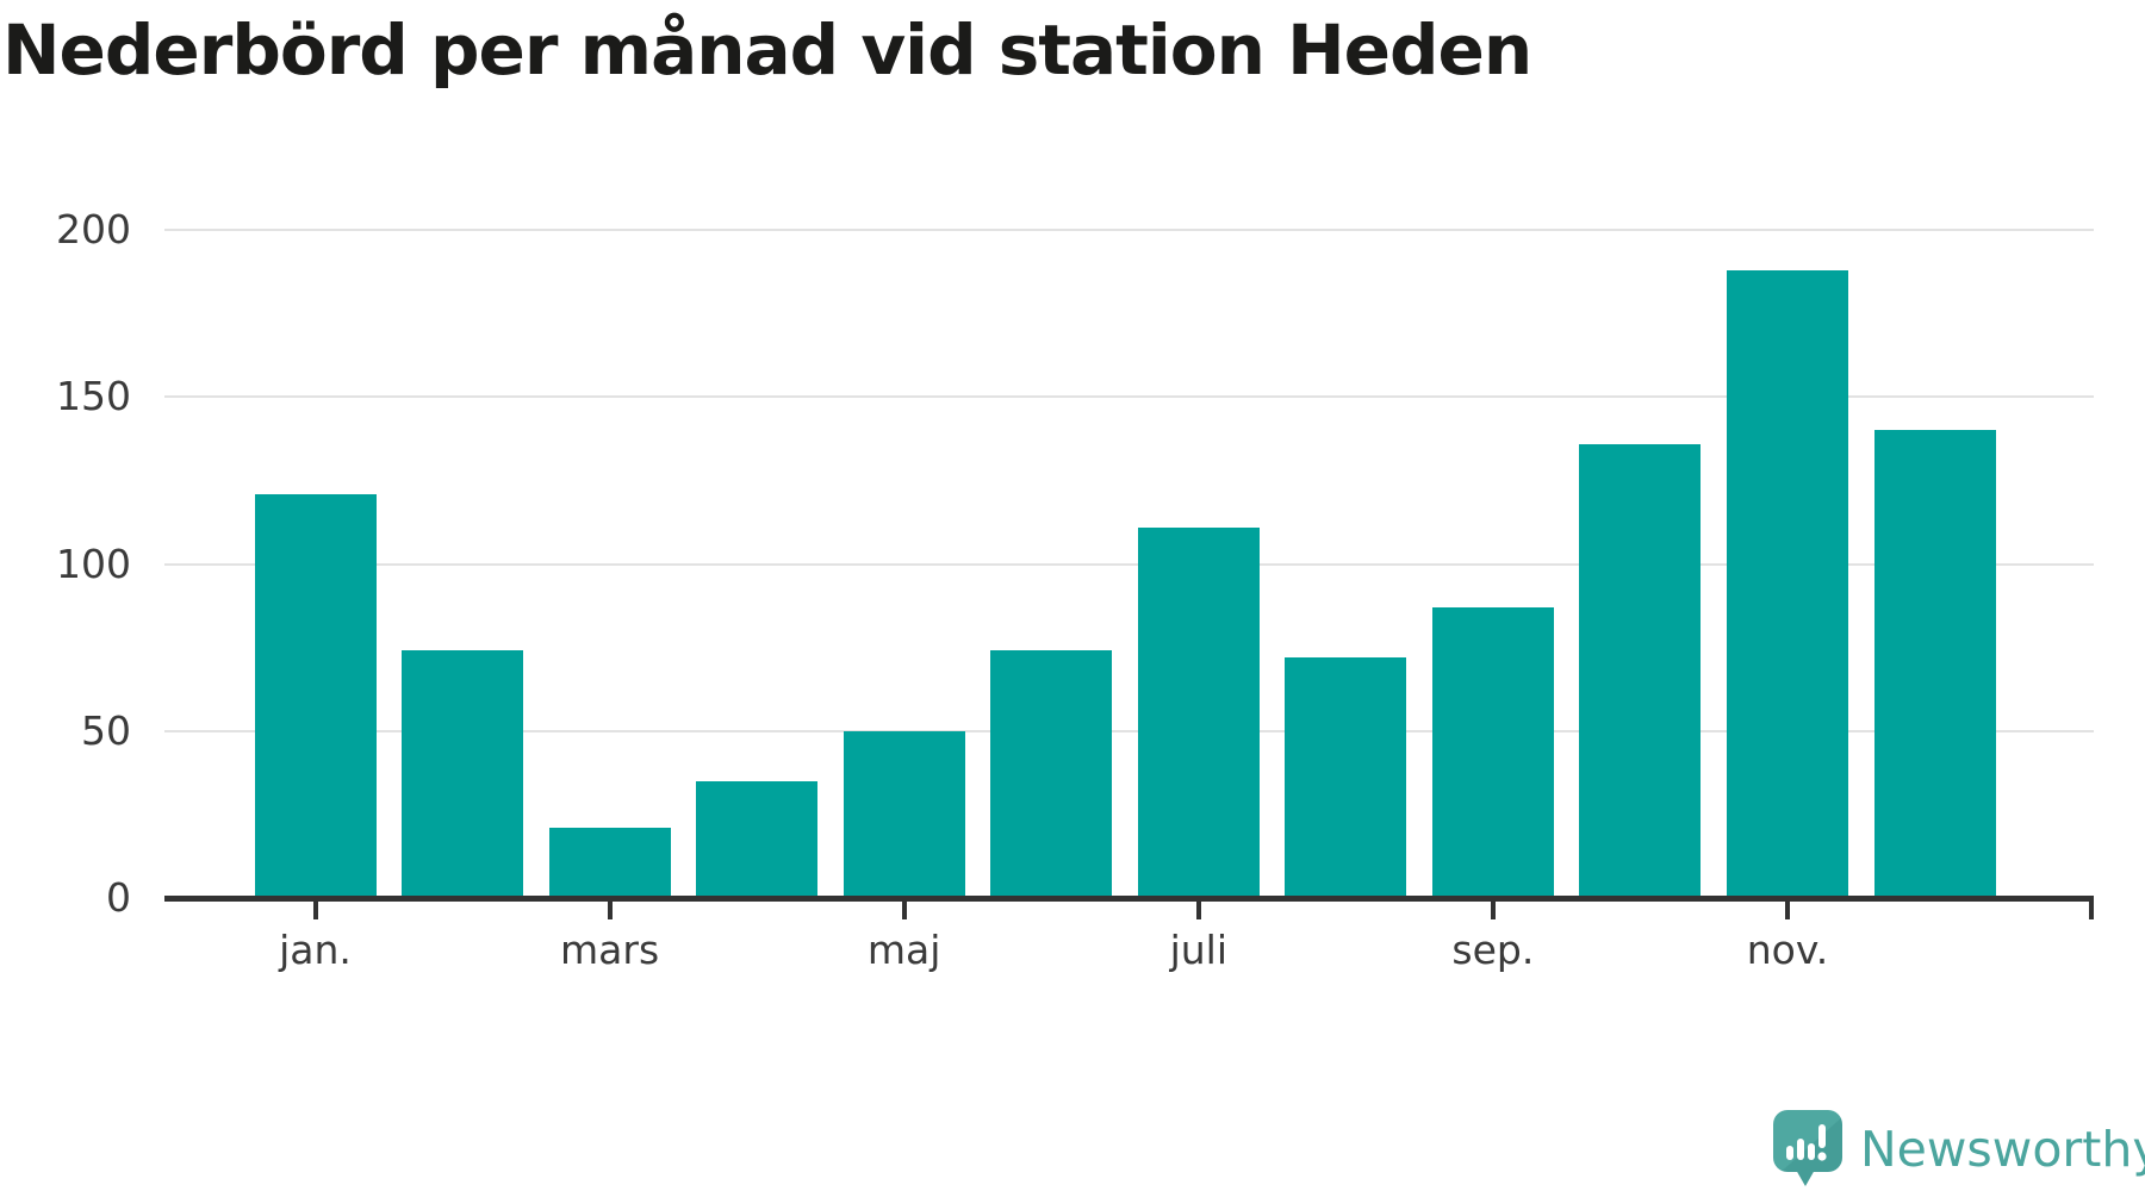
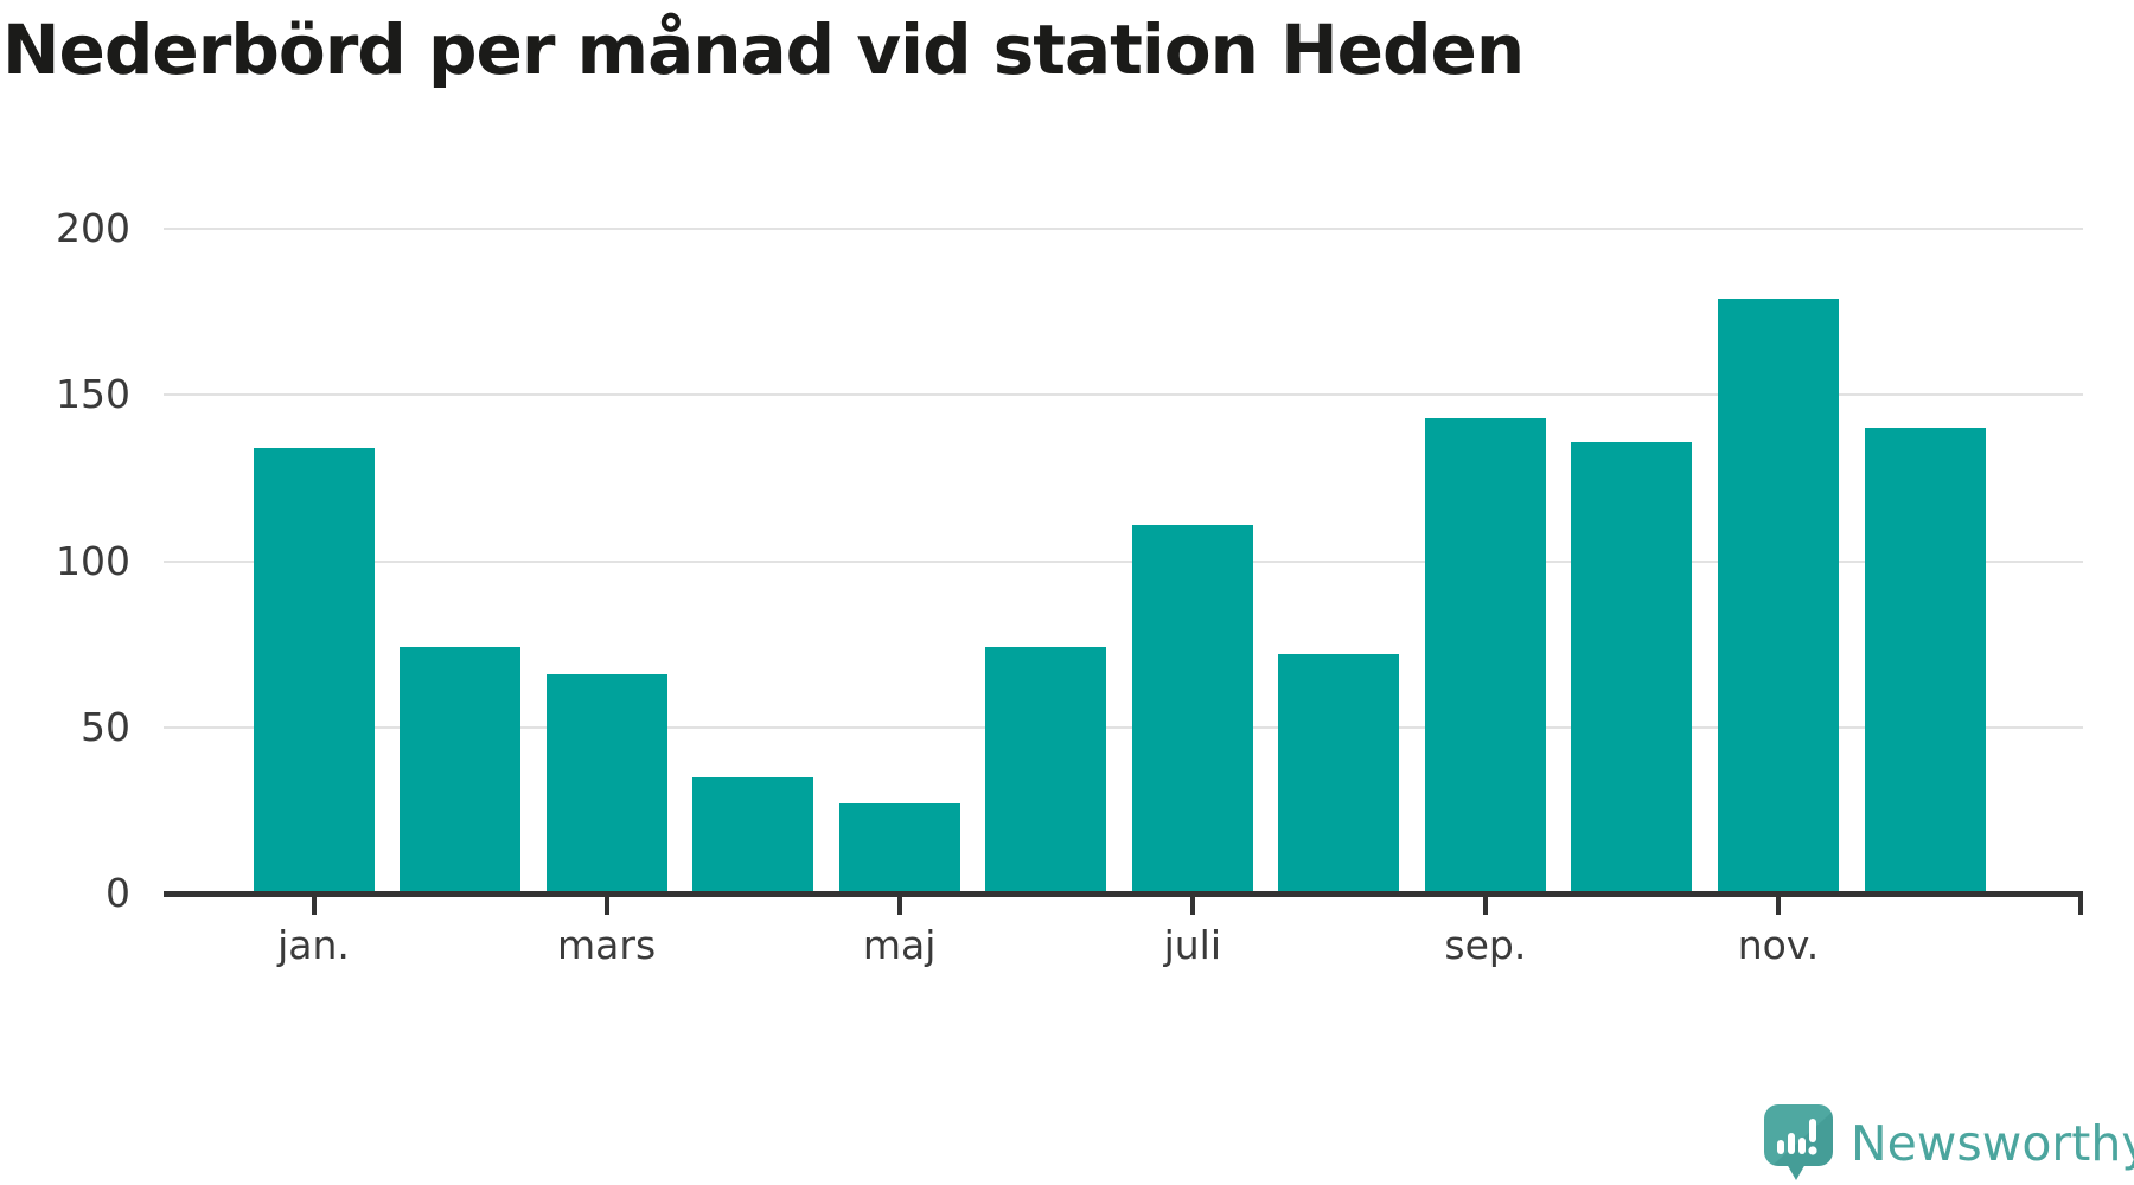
jan.: 121 -> 134
mars: 21 -> 66
maj: 50 -> 27
sep.: 87 -> 143
nov.: 188 -> 179
